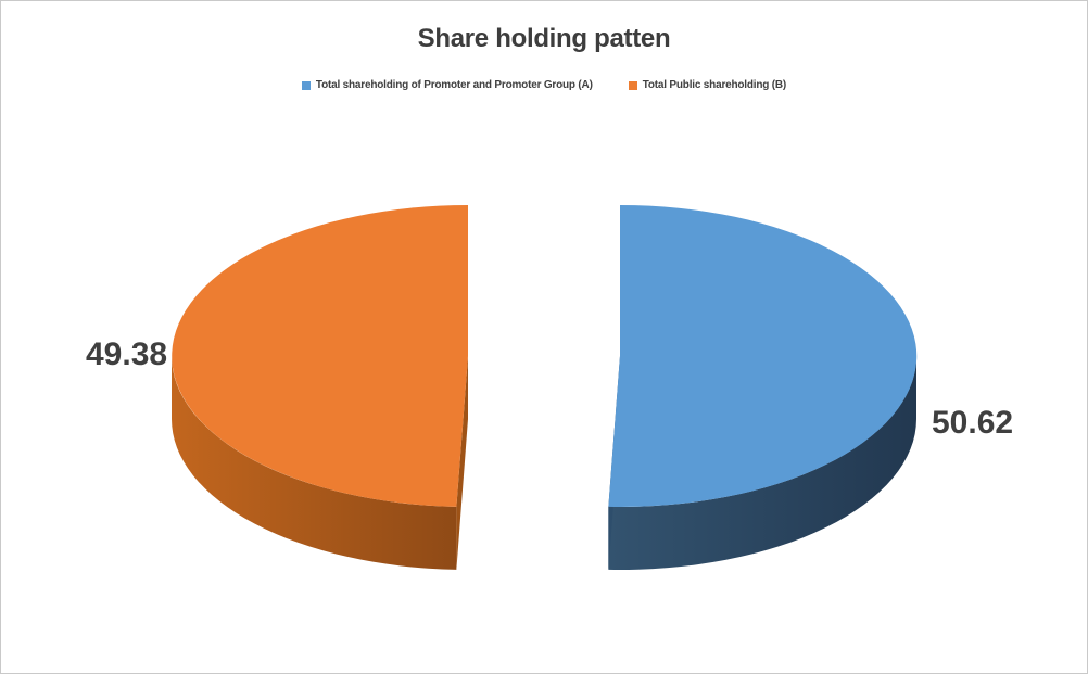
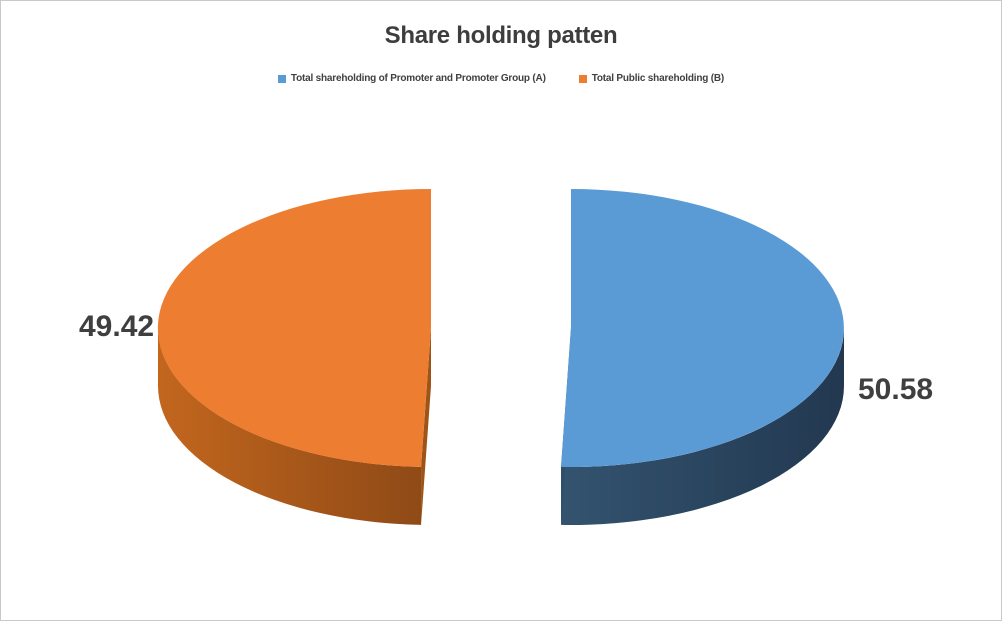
Total shareholding of Promoter and Promoter Group (A): 50.62 -> 50.58
Total Public shareholding (B): 49.38 -> 49.42
